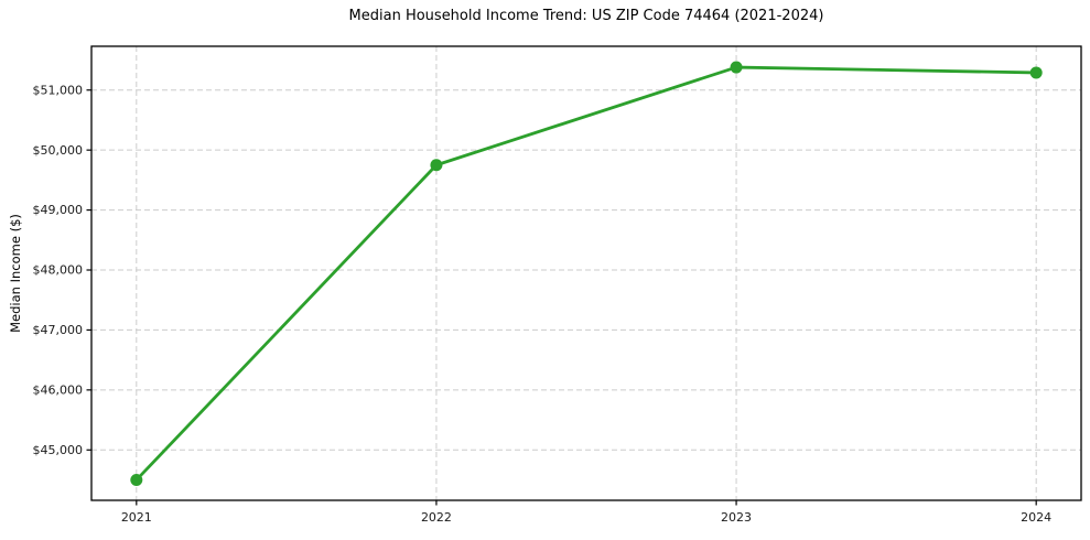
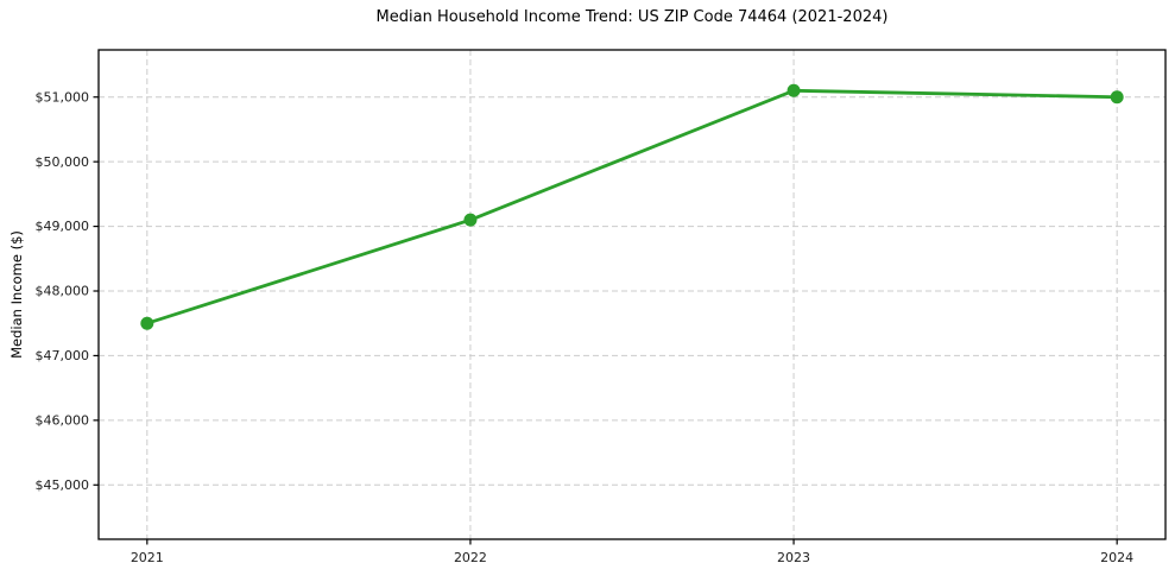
2021: $44500 -> $47500
2022: $49800 -> $49100
2023: $51400 -> $51100
2024: $51300 -> $51000
